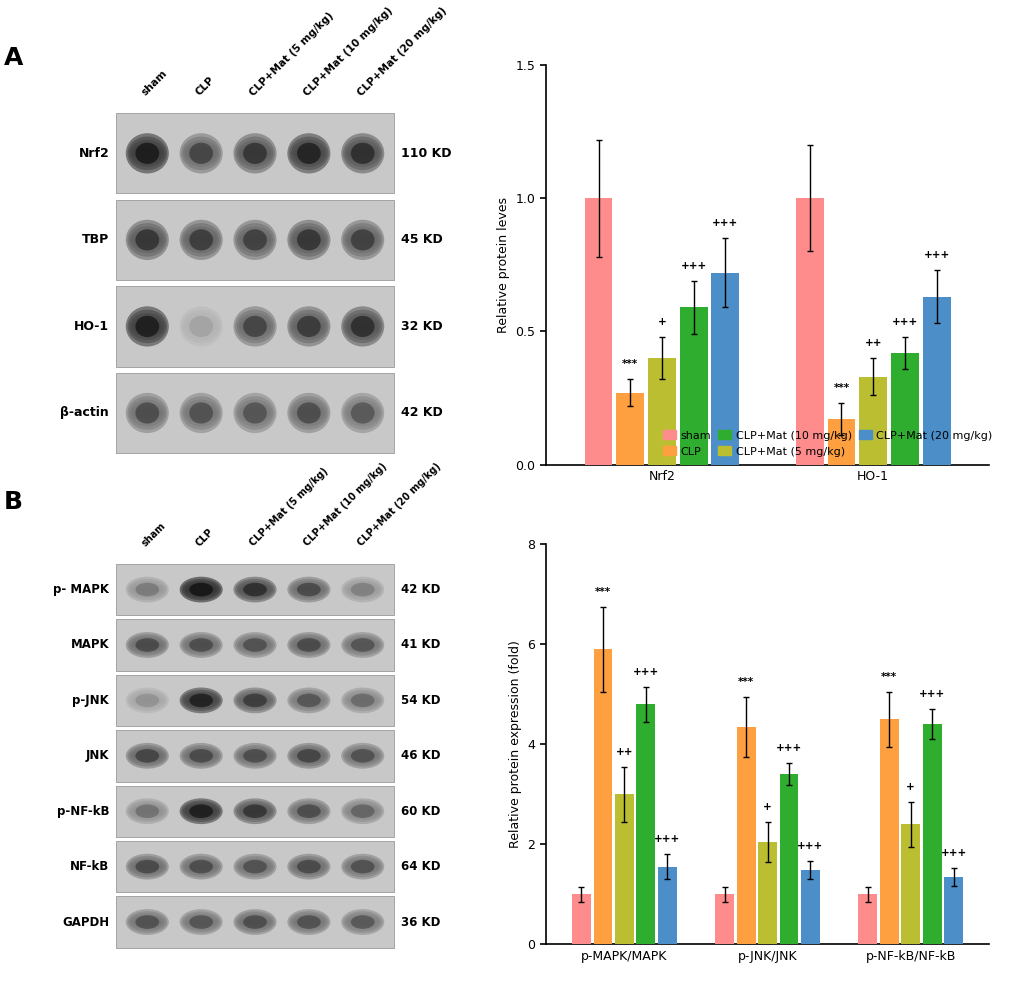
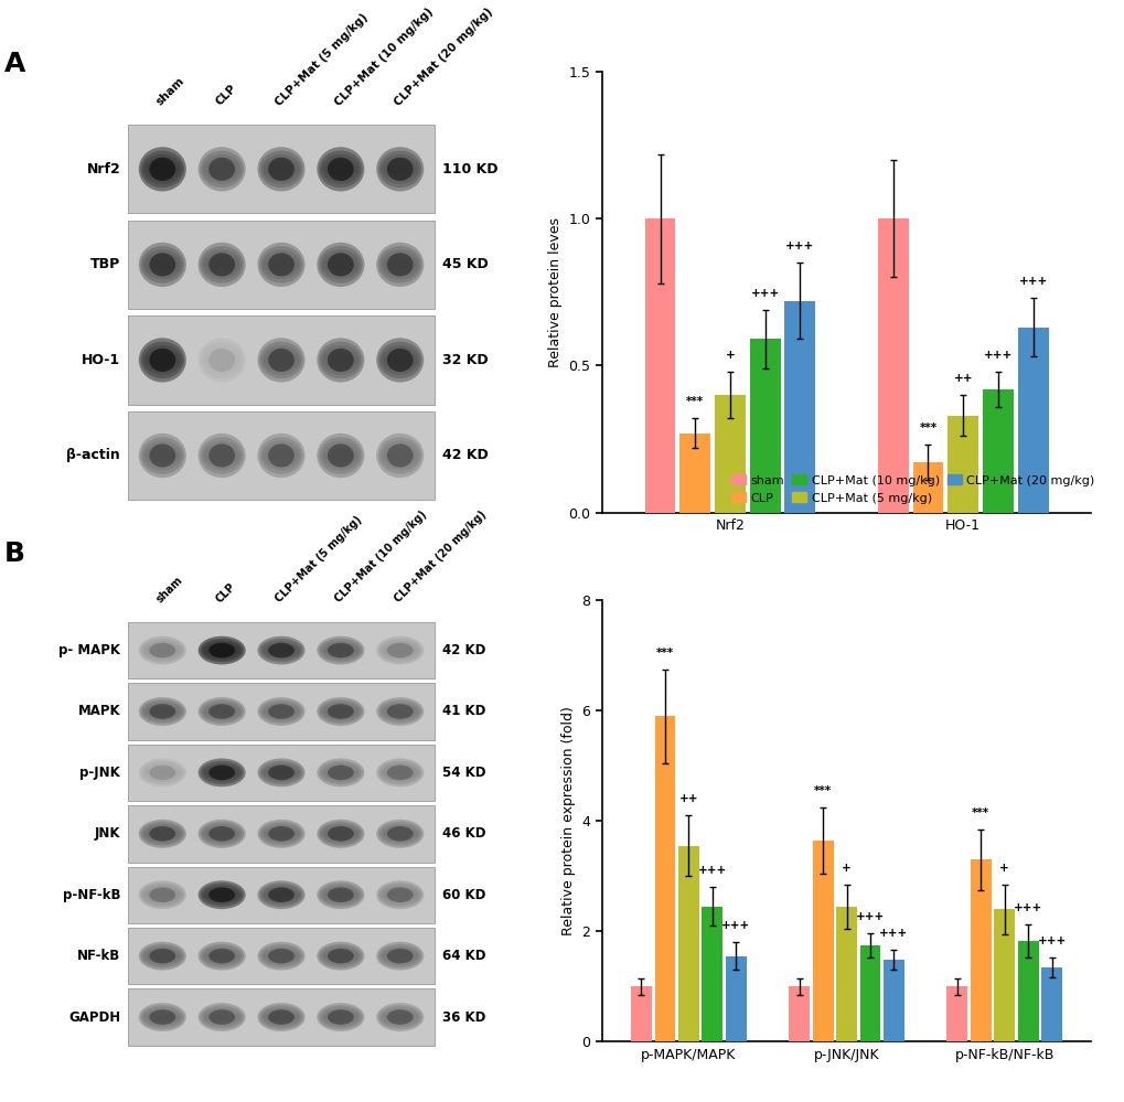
CLP+Mat (5 mg/kg)/p-MAPK/MAPK: 3.00 -> 3.55
CLP+Mat (10 mg/kg)/p-MAPK/MAPK: 4.80 -> 2.45
CLP/p-JNK/JNK: 4.35 -> 3.65
CLP+Mat (5 mg/kg)/p-JNK/JNK: 2.05 -> 2.45
CLP+Mat (10 mg/kg)/p-JNK/JNK: 3.40 -> 1.75
CLP/p-NF-kB/NF-kB: 4.50 -> 3.30
CLP+Mat (10 mg/kg)/p-NF-kB/NF-kB: 4.40 -> 1.82
